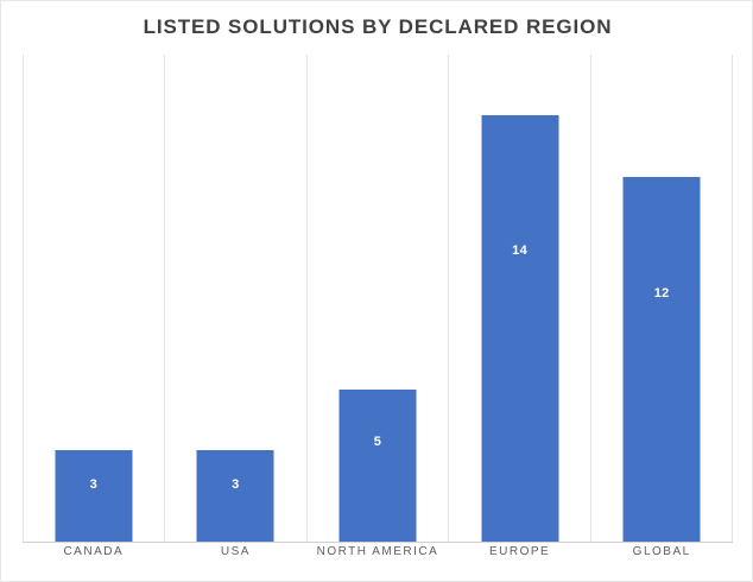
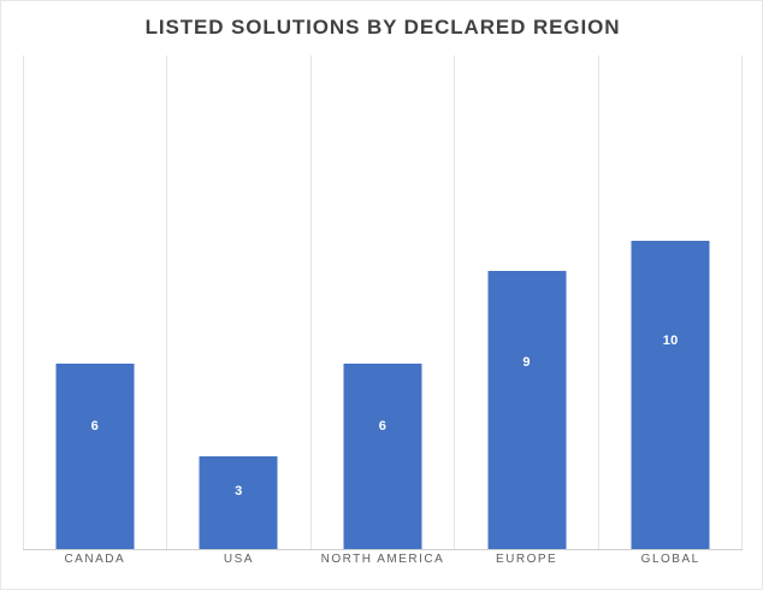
CANADA: 3 -> 6
NORTH AMERICA: 5 -> 6
EUROPE: 14 -> 9
GLOBAL: 12 -> 10
